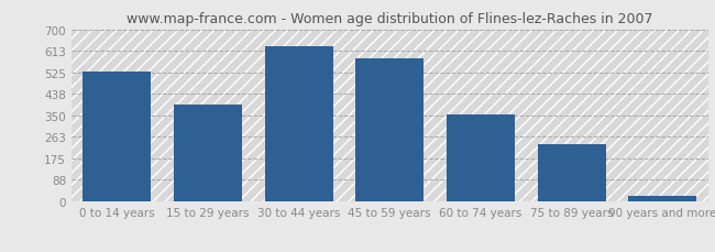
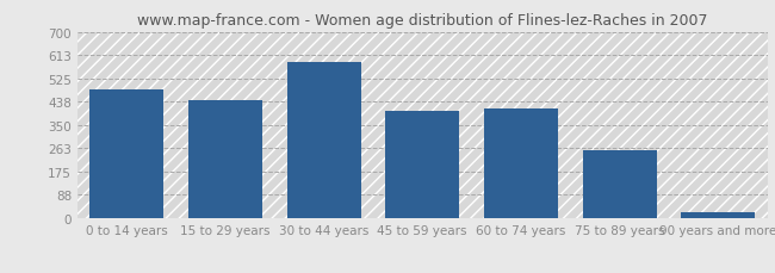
0 to 14 years: 528 -> 485
15 to 29 years: 395 -> 445
30 to 44 years: 630 -> 585
45 to 59 years: 580 -> 405
60 to 74 years: 355 -> 410
75 to 89 years: 232 -> 255
